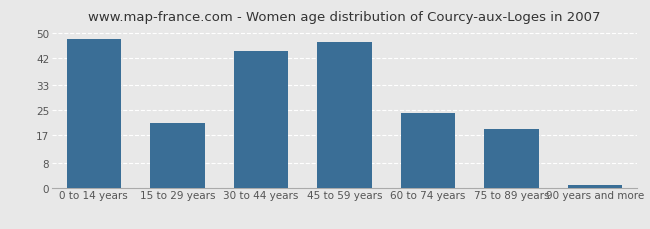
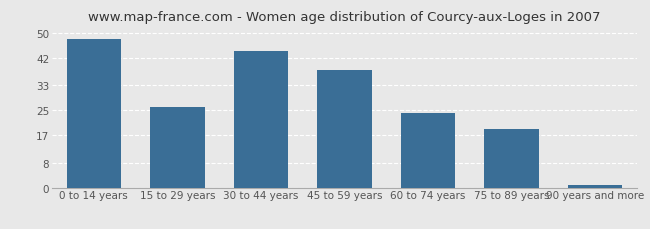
15 to 29 years: 21 -> 26
45 to 59 years: 47 -> 38
